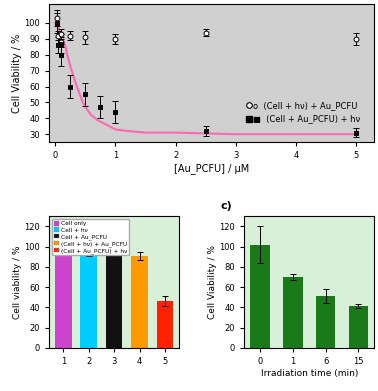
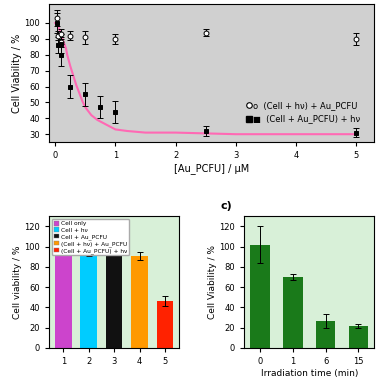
6: 51 -> 27
15: 41 -> 22
